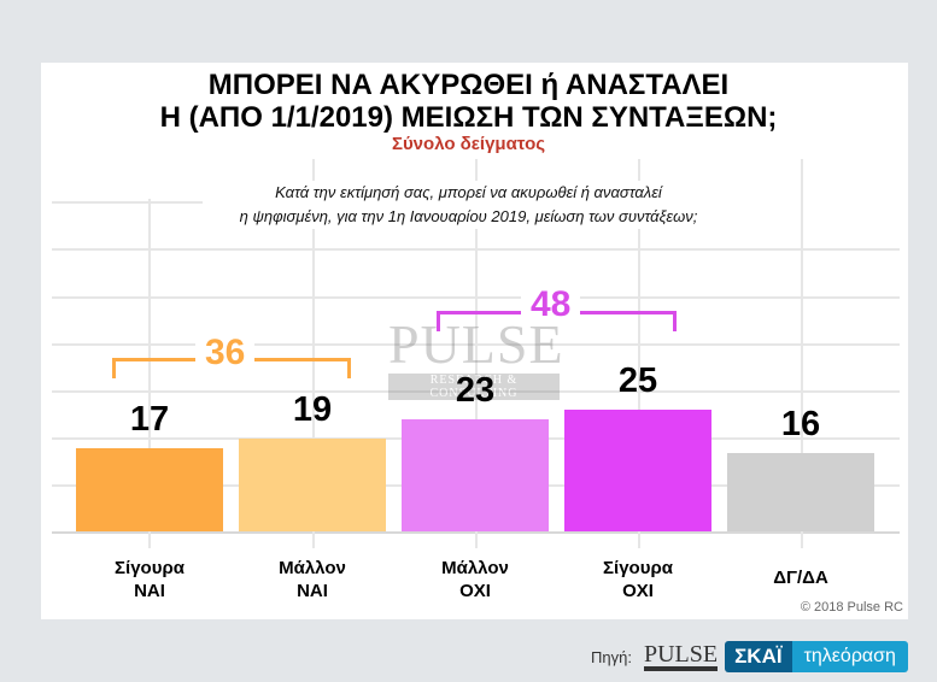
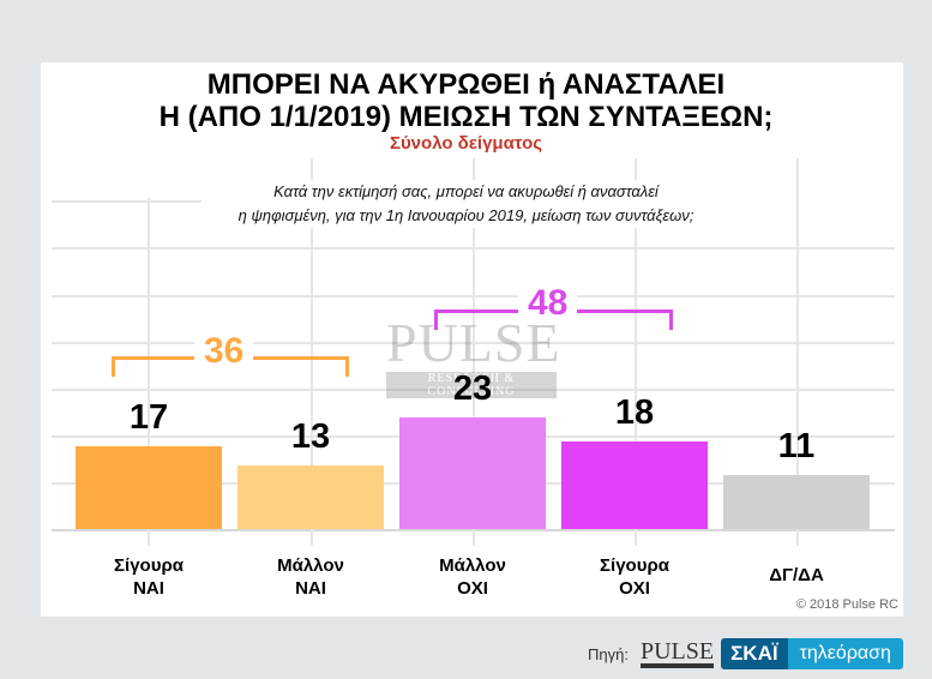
Μάλλον ΝΑΙ: 19 -> 13
Σίγουρα ΟΧΙ: 25 -> 18
ΔΓ/ΔΑ: 16 -> 11
